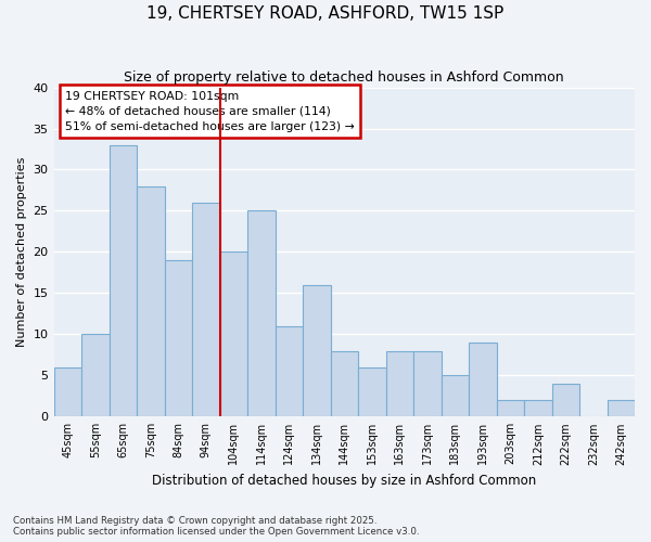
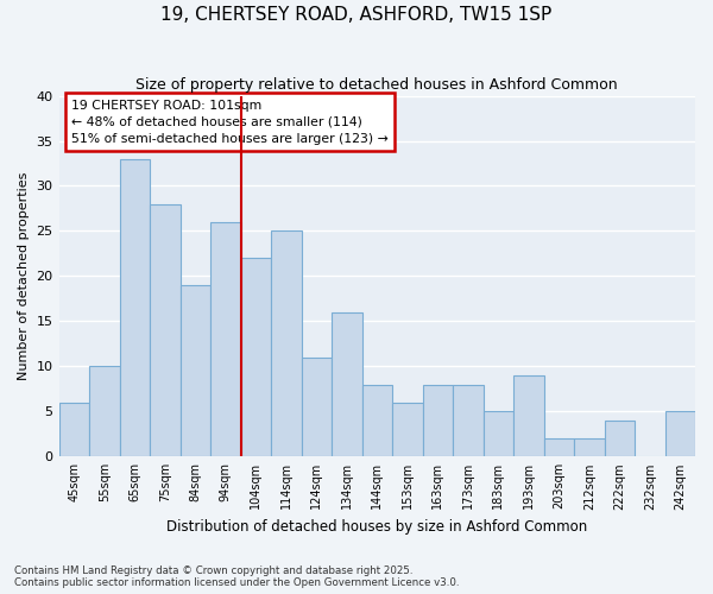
104sqm: 20 -> 22
242sqm: 2 -> 5
